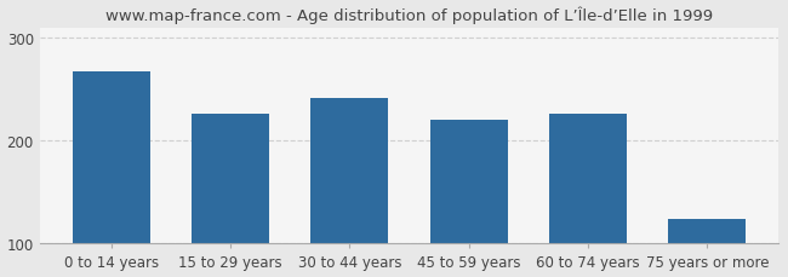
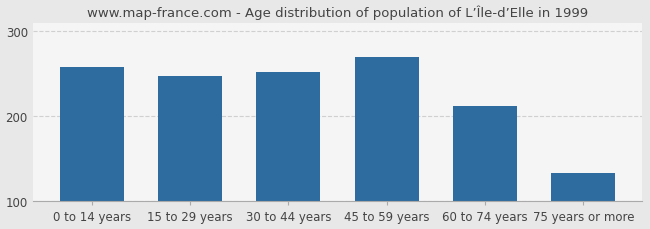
0 to 14 years: 268 -> 258
15 to 29 years: 226 -> 248
30 to 44 years: 242 -> 252
45 to 59 years: 220 -> 270
60 to 74 years: 226 -> 212
75 years or more: 124 -> 133
